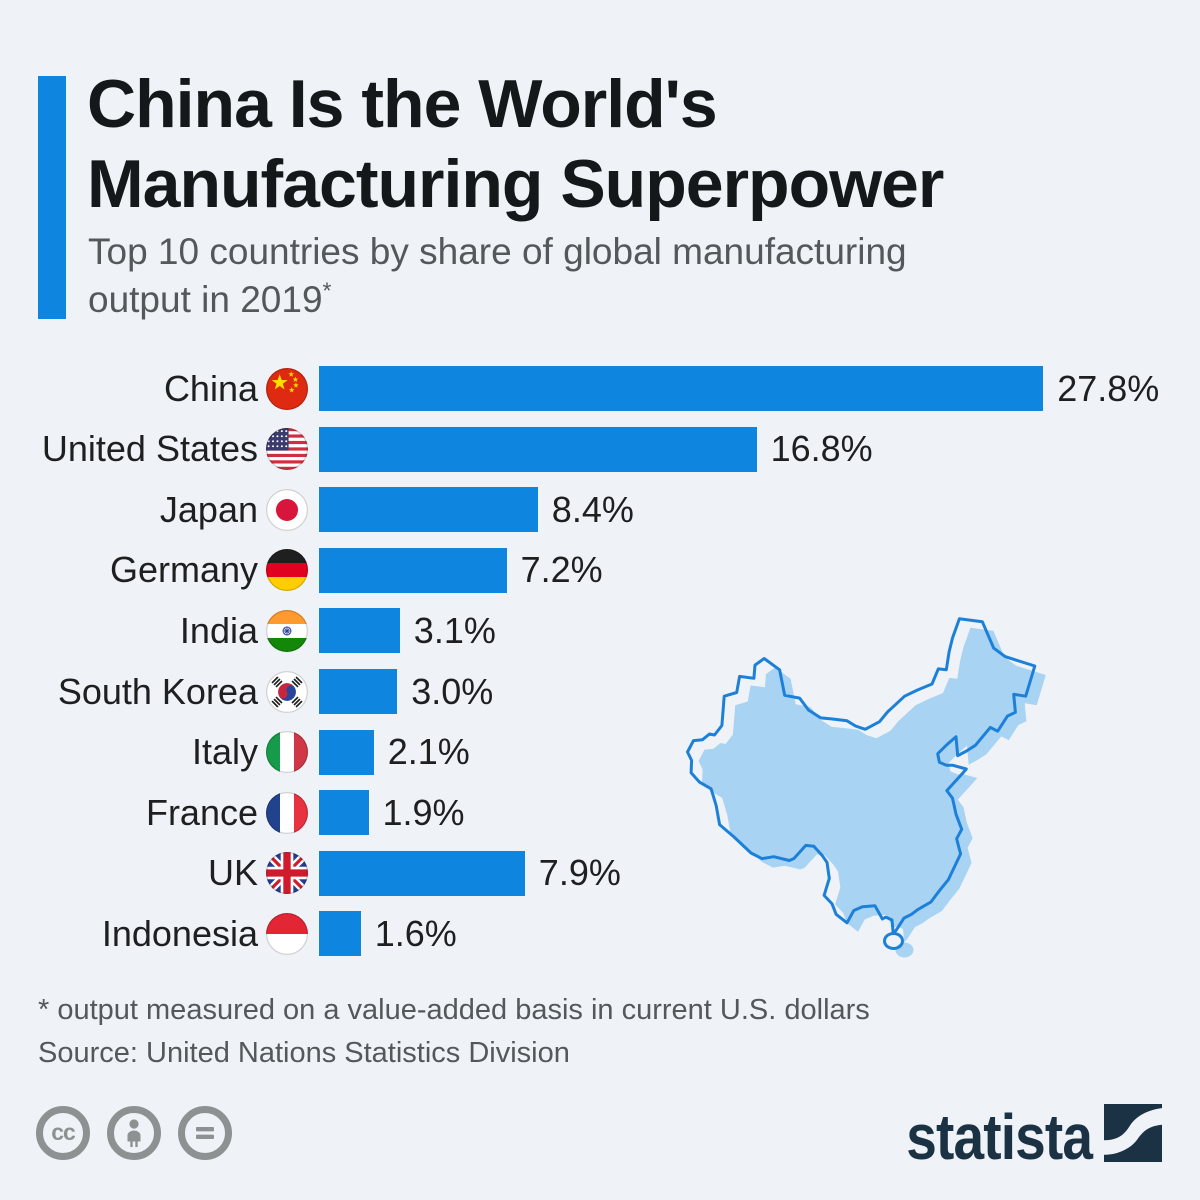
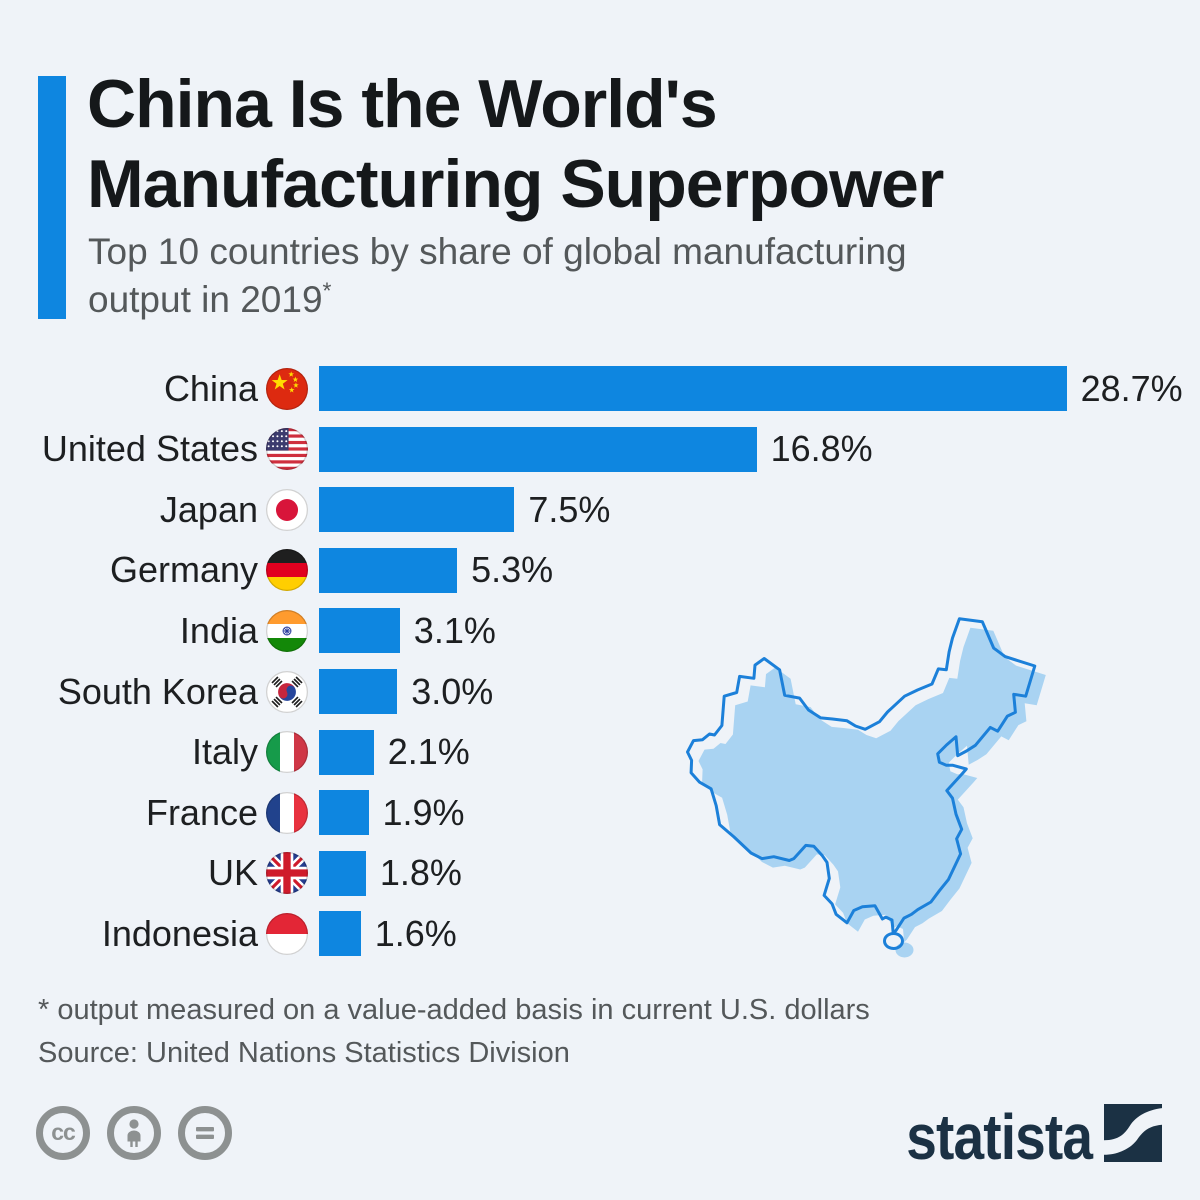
China: 27.8% -> 28.7%
Japan: 8.4% -> 7.5%
Germany: 7.2% -> 5.3%
UK: 7.9% -> 1.8%
